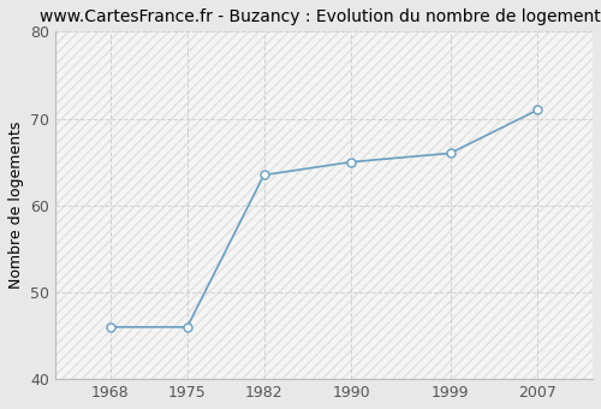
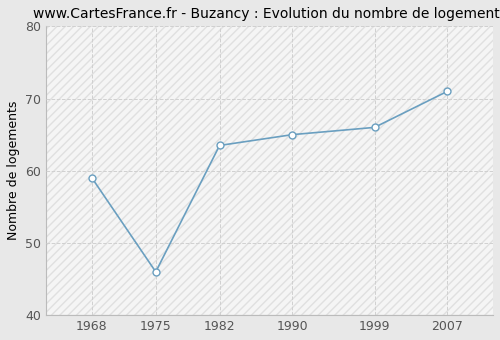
1968: 46.0 -> 59.0
